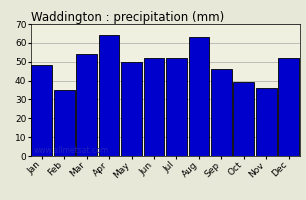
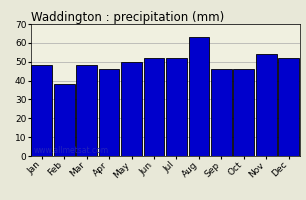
Feb: 35 -> 38
Mar: 54 -> 48
Apr: 64 -> 46
Oct: 39 -> 46
Nov: 36 -> 54
